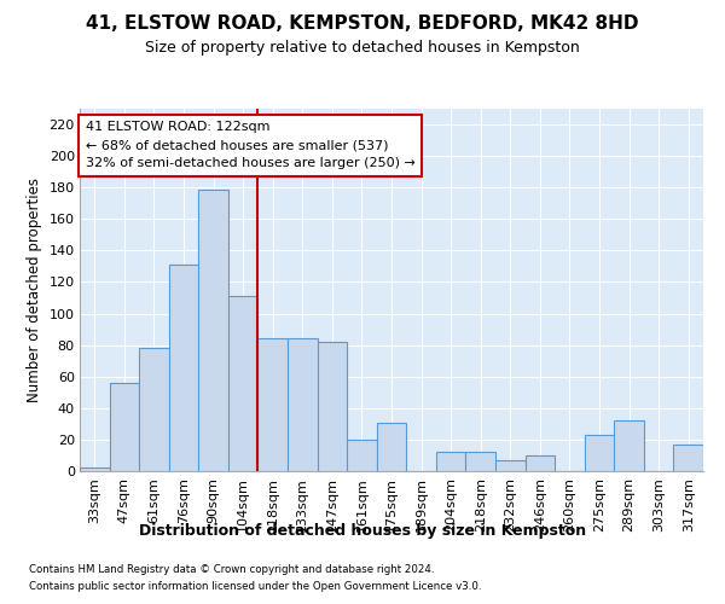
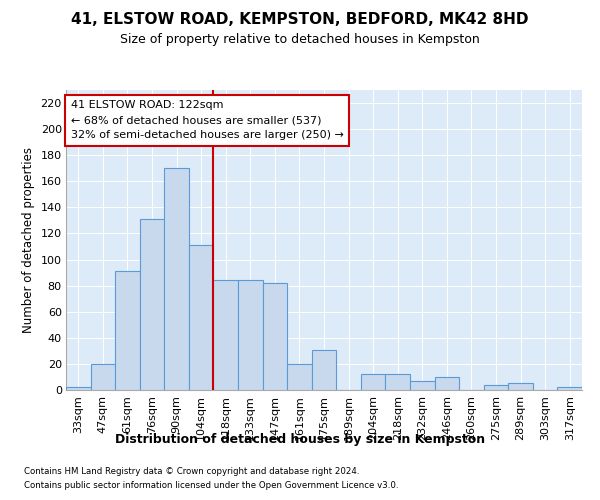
47sqm: 56 -> 20
61sqm: 78 -> 91
90sqm: 179 -> 170
275sqm: 23 -> 4
289sqm: 32 -> 5
317sqm: 17 -> 2
